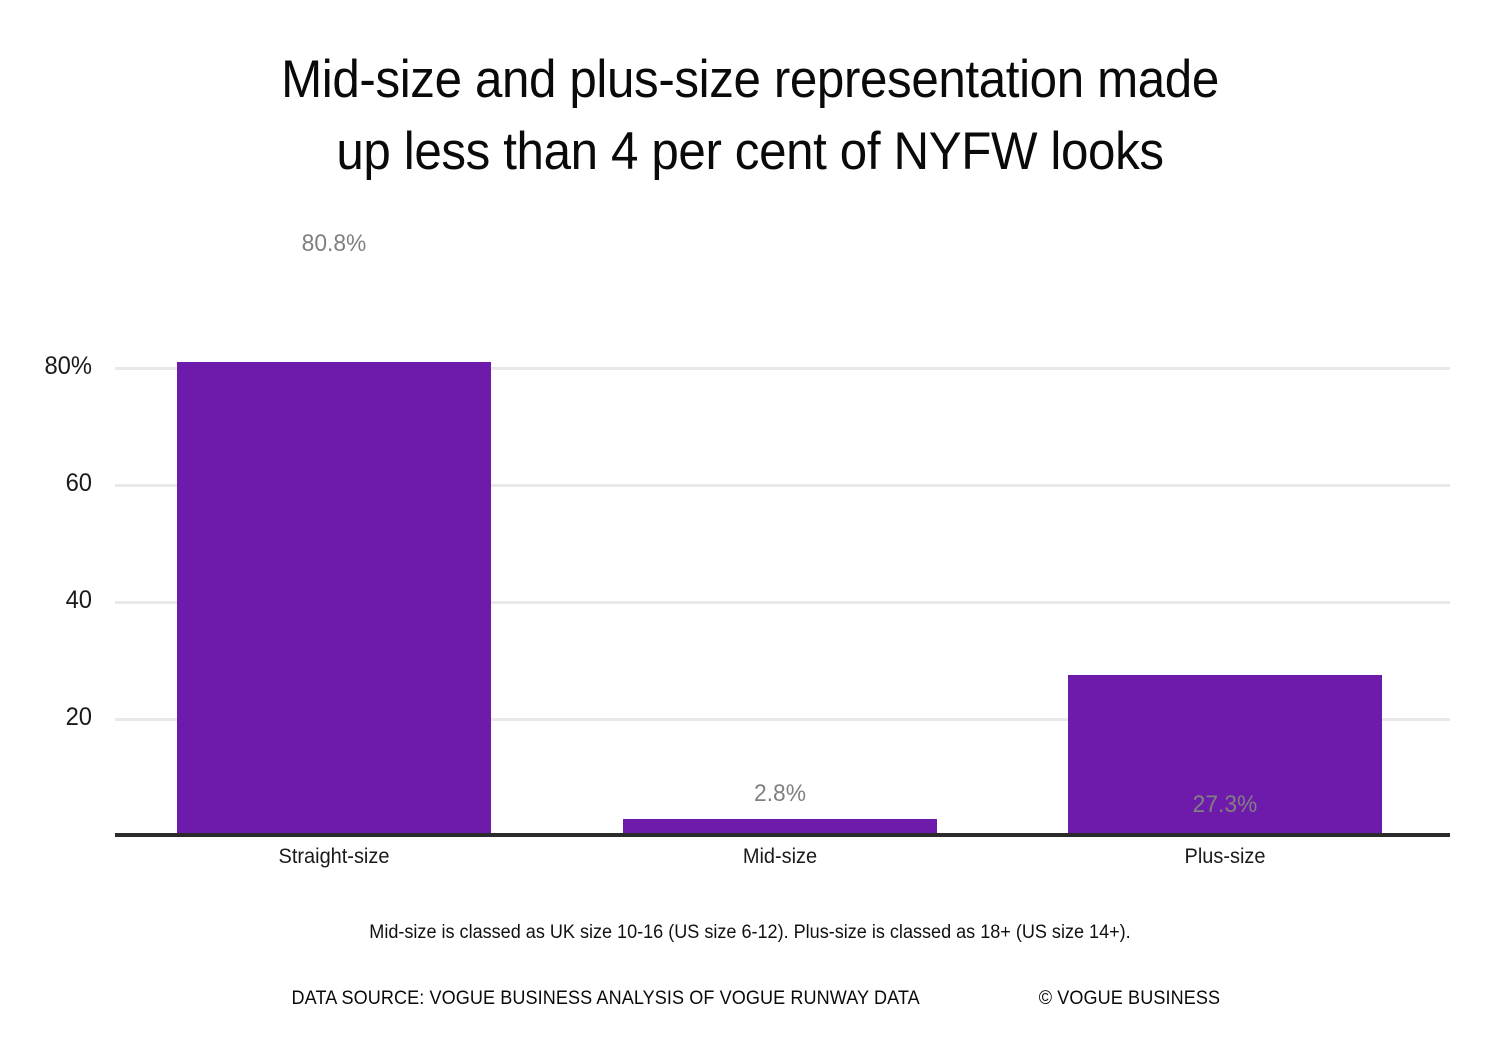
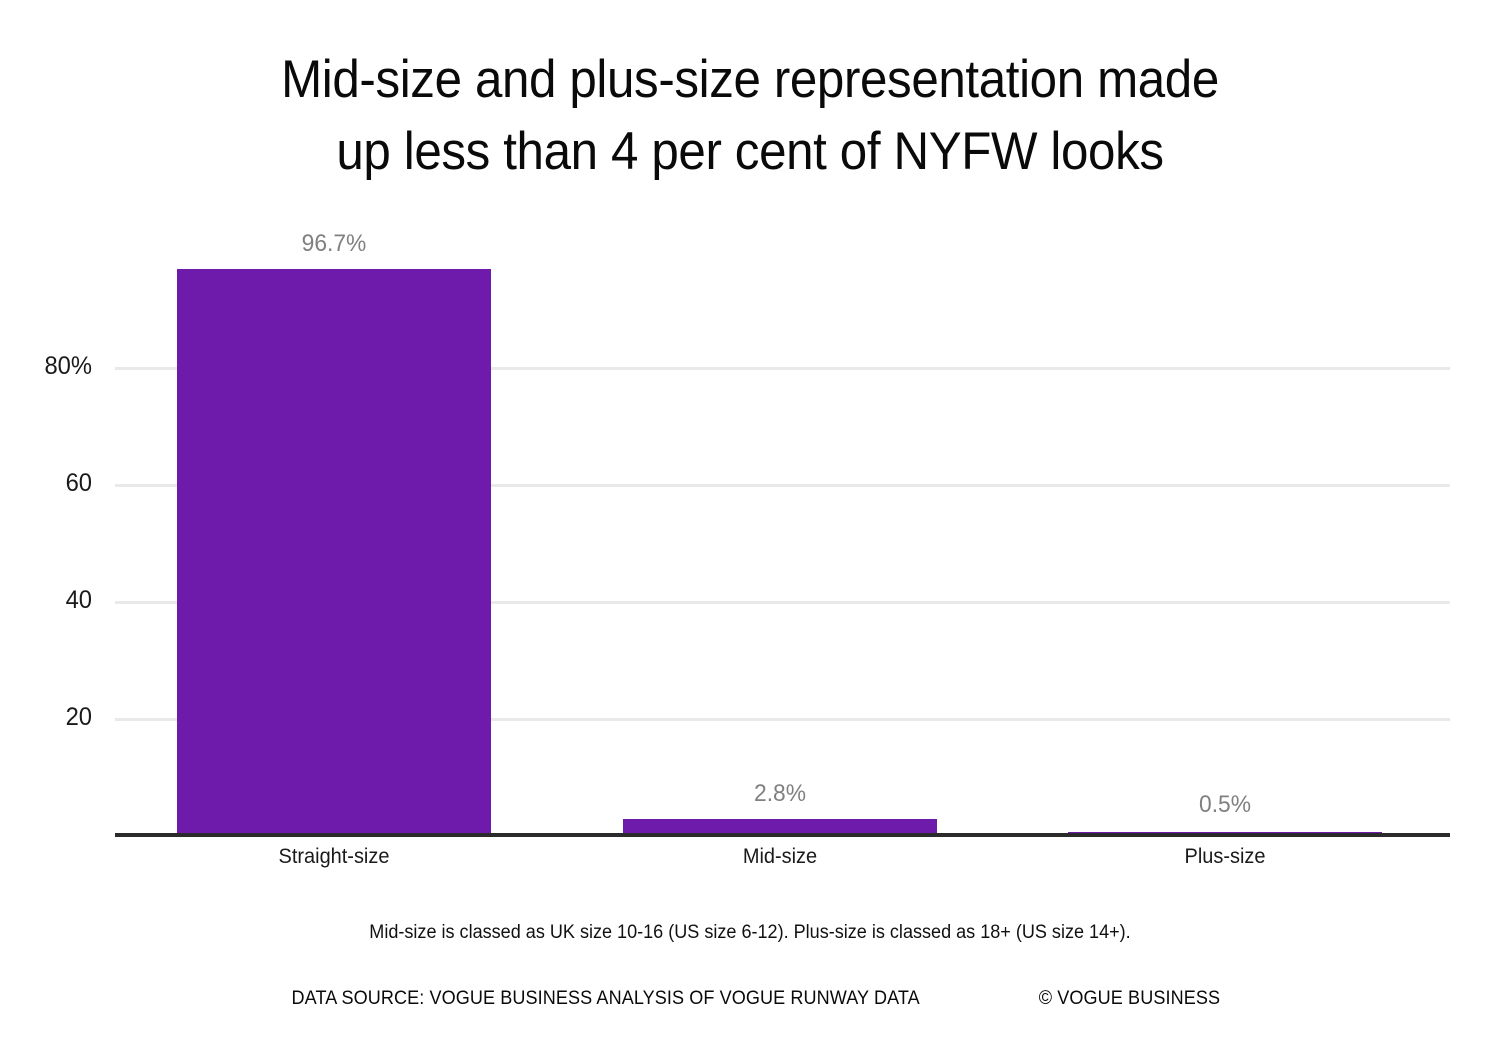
Straight-size: 80.8% -> 96.7%
Plus-size: 27.3% -> 0.5%
